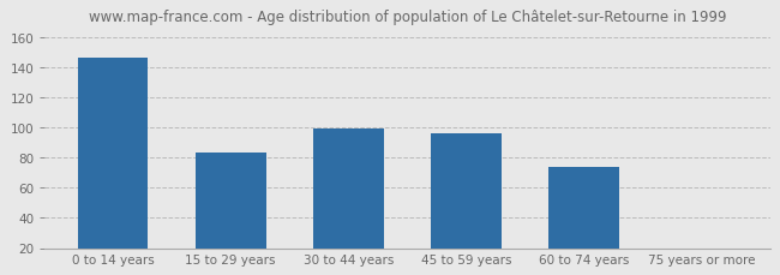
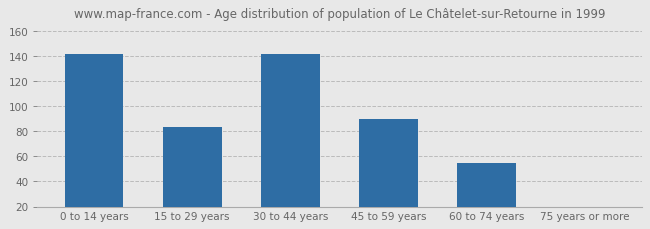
0 to 14 years: 146 -> 141
30 to 44 years: 99 -> 141
45 to 59 years: 96 -> 90
60 to 74 years: 74 -> 55
